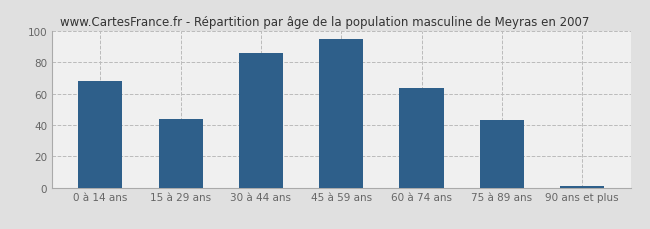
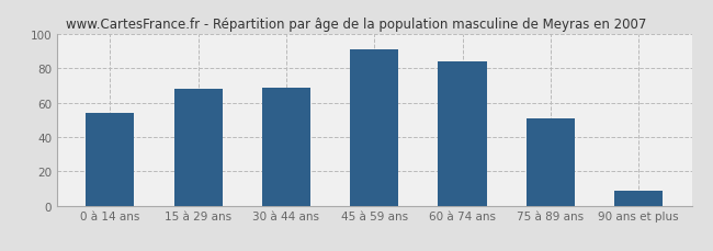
0 à 14 ans: 68 -> 54
15 à 29 ans: 44 -> 68
30 à 44 ans: 86 -> 69
45 à 59 ans: 95 -> 91
60 à 74 ans: 64 -> 84
75 à 89 ans: 43 -> 51
90 ans et plus: 1 -> 9
